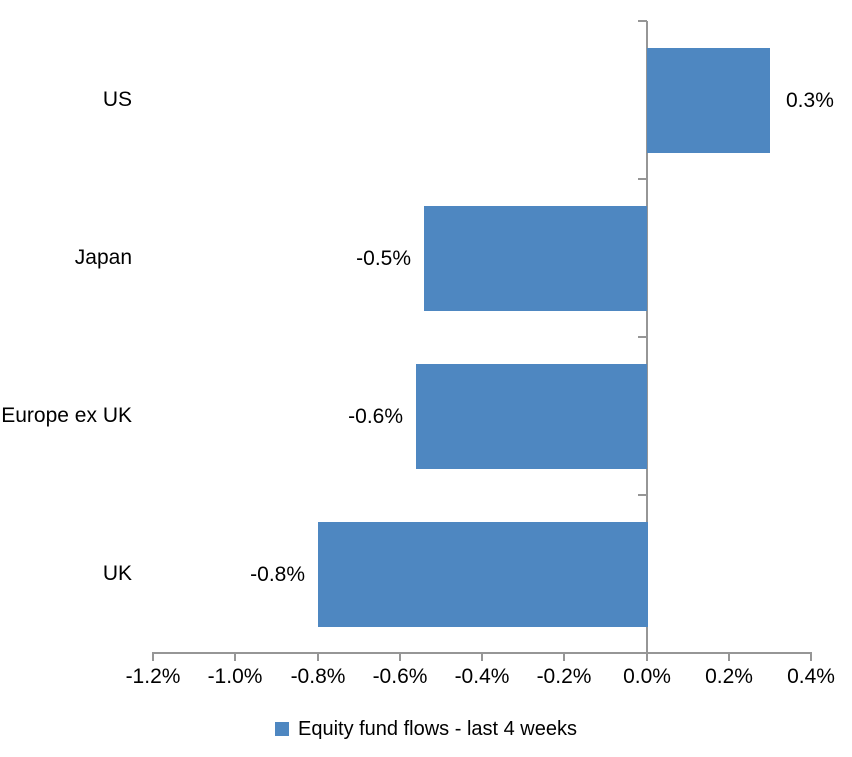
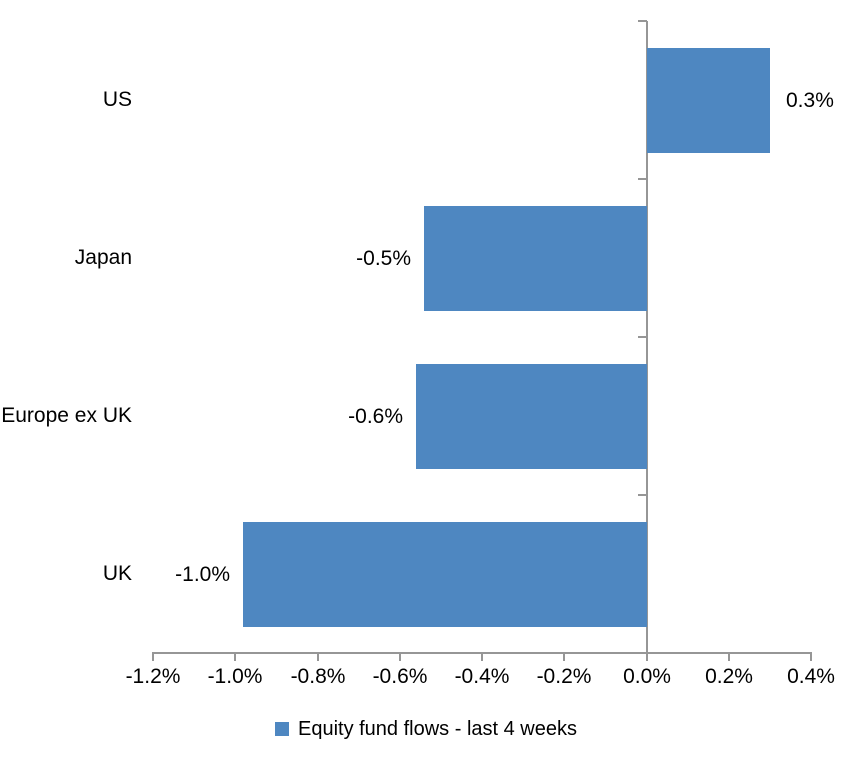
UK: -0.8% -> -1.0%
